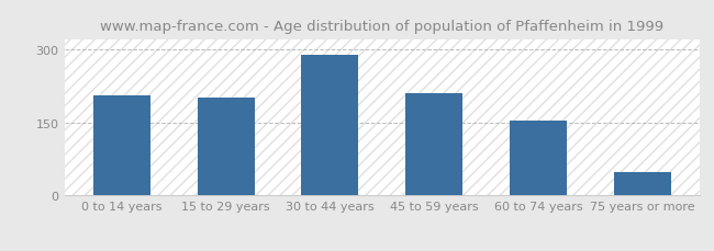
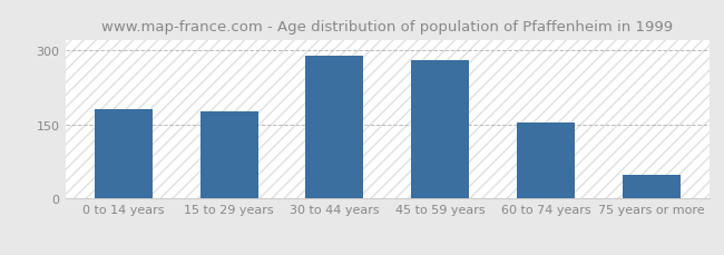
0 to 14 years: 205 -> 180
15 to 29 years: 200 -> 175
45 to 59 years: 210 -> 280
